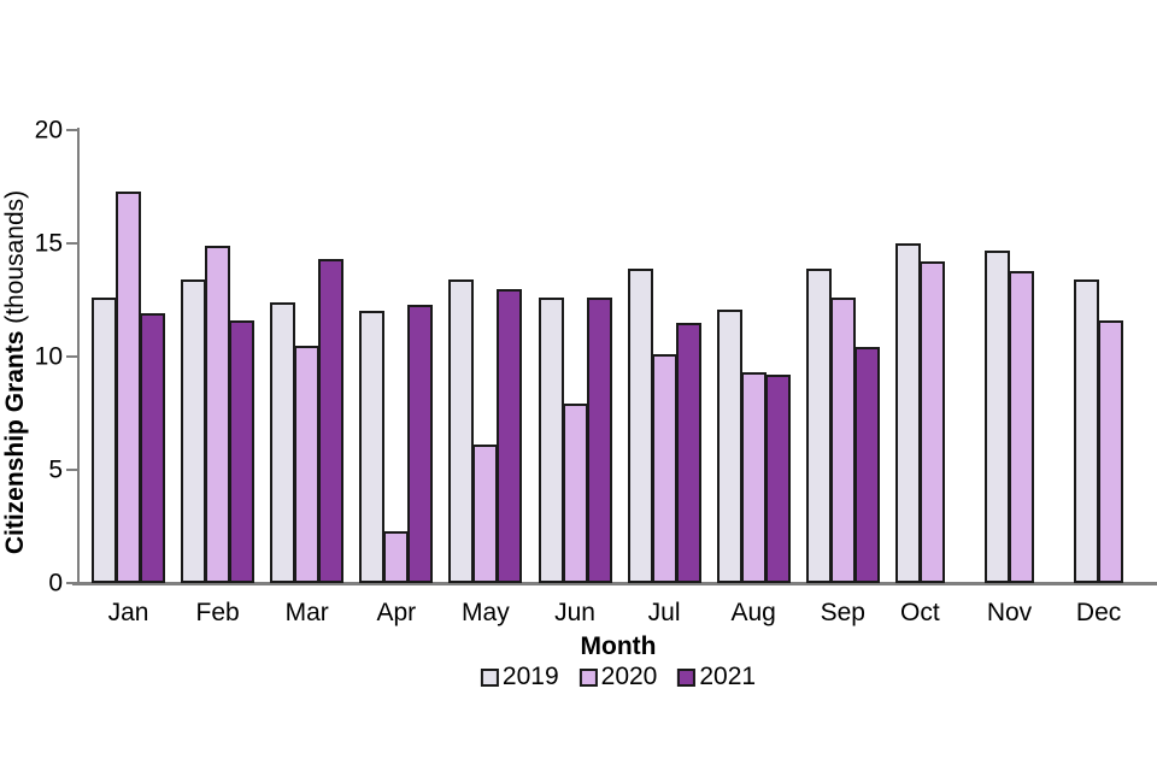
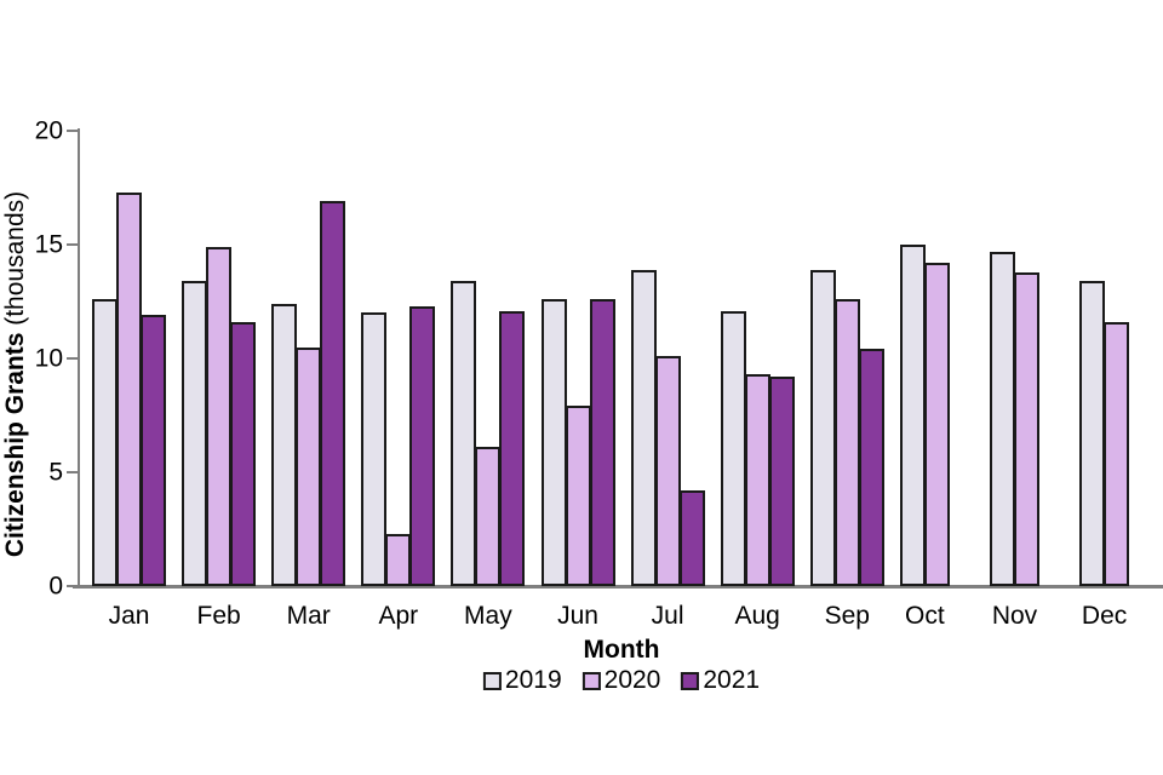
2021/Mar: 14.3 -> 16.9
2021/May: 13.0 -> 12.1
2021/Jul: 11.5 -> 4.2
